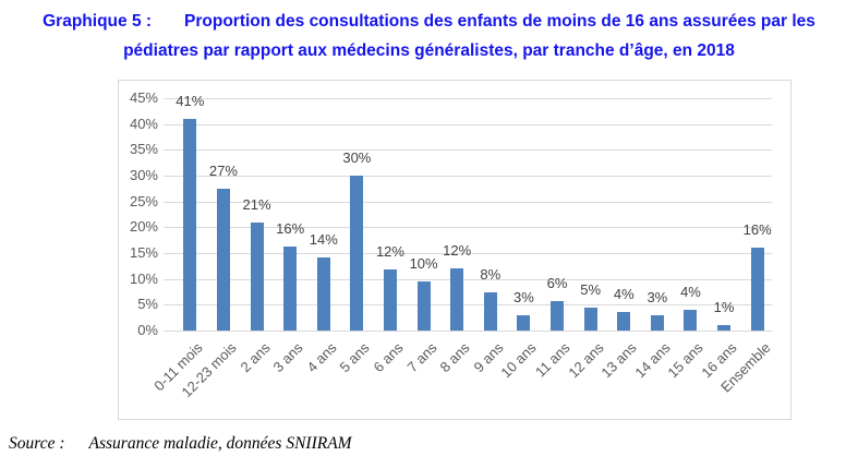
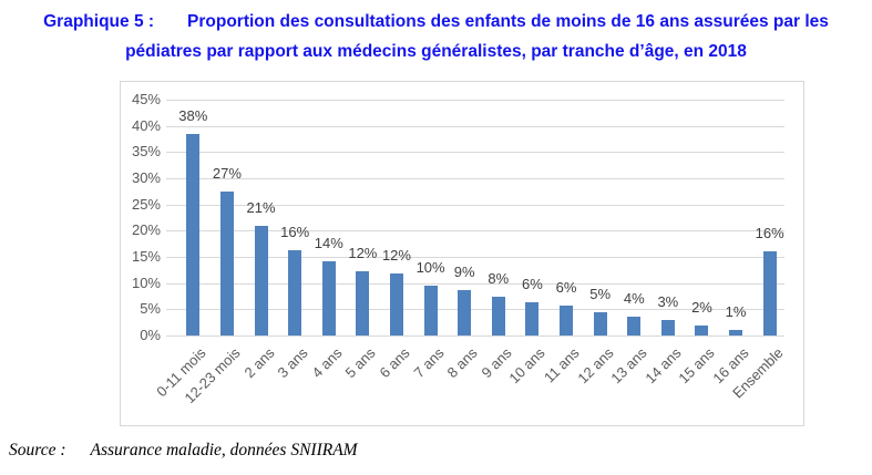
0-11 mois: 41% -> 38%
5 ans: 30% -> 12%
8 ans: 12% -> 9%
10 ans: 3% -> 6%
15 ans: 4% -> 2%
